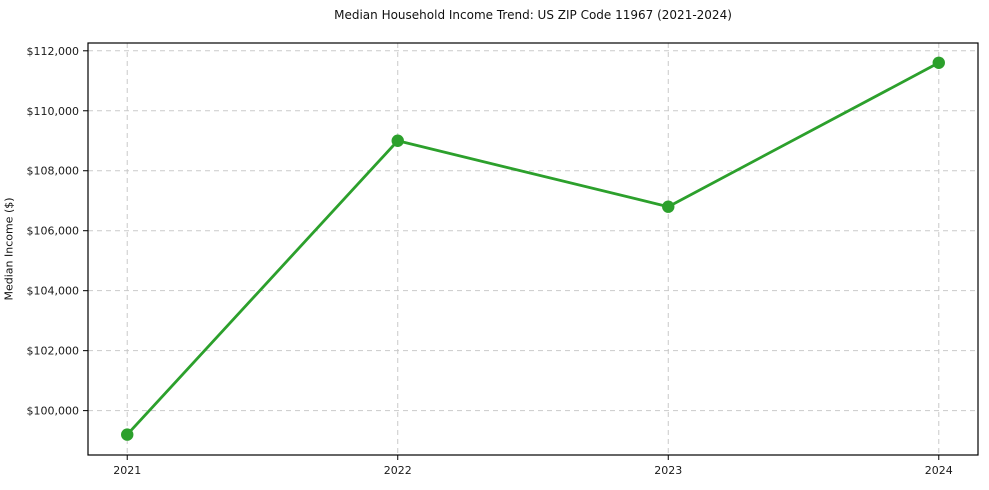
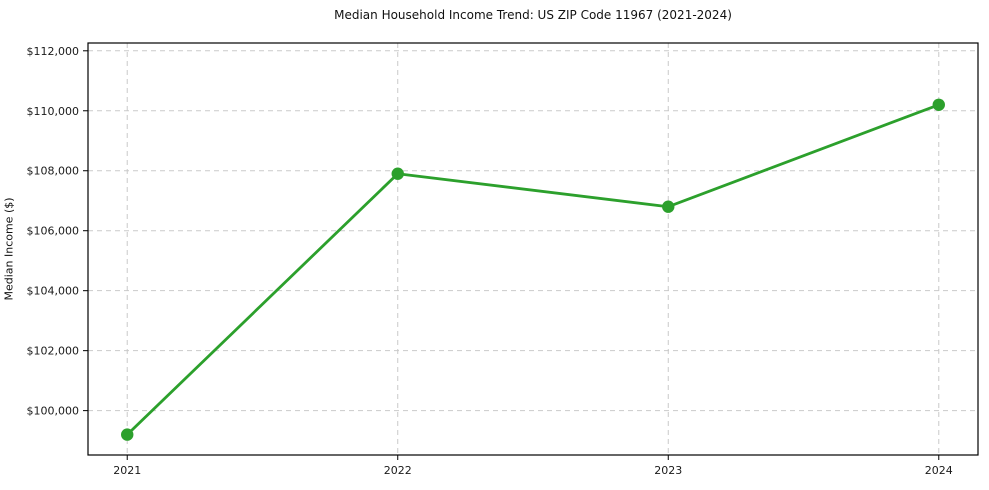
2022: $109000 -> $107900
2024: $111600 -> $110200
